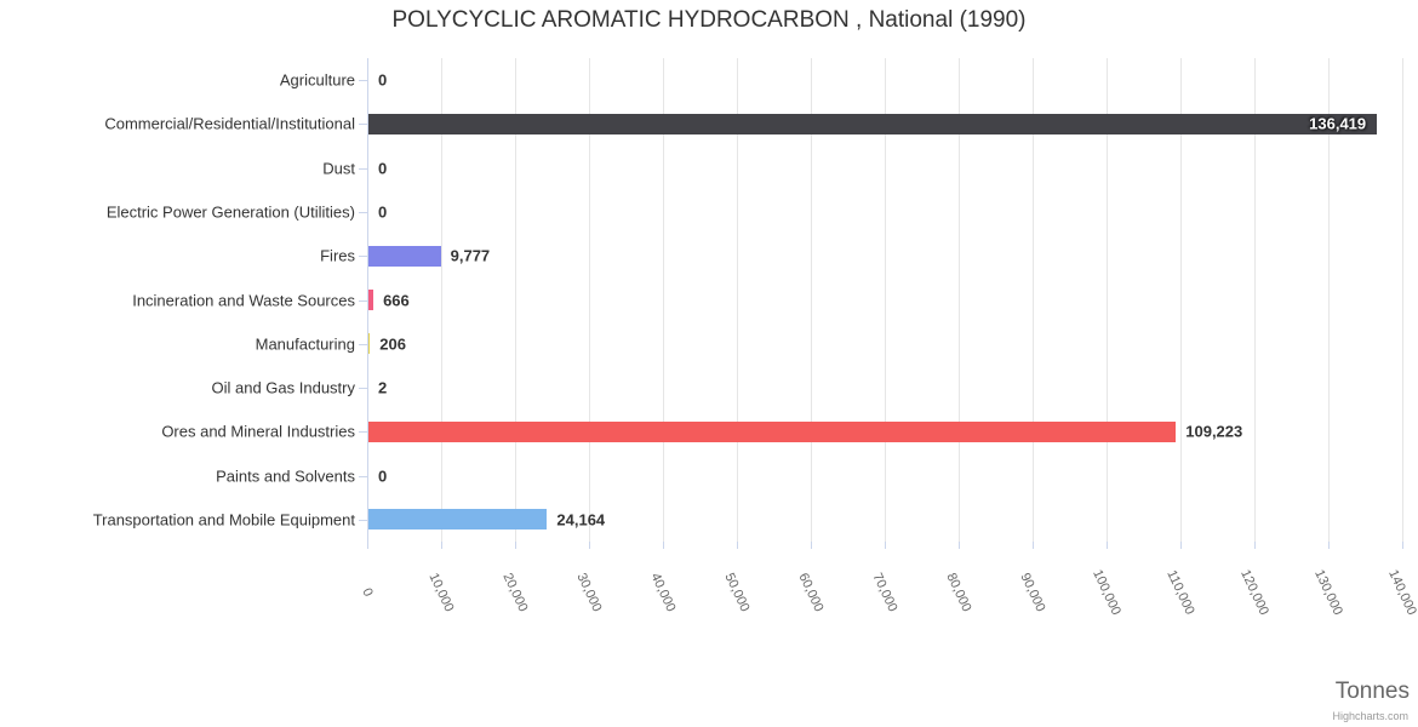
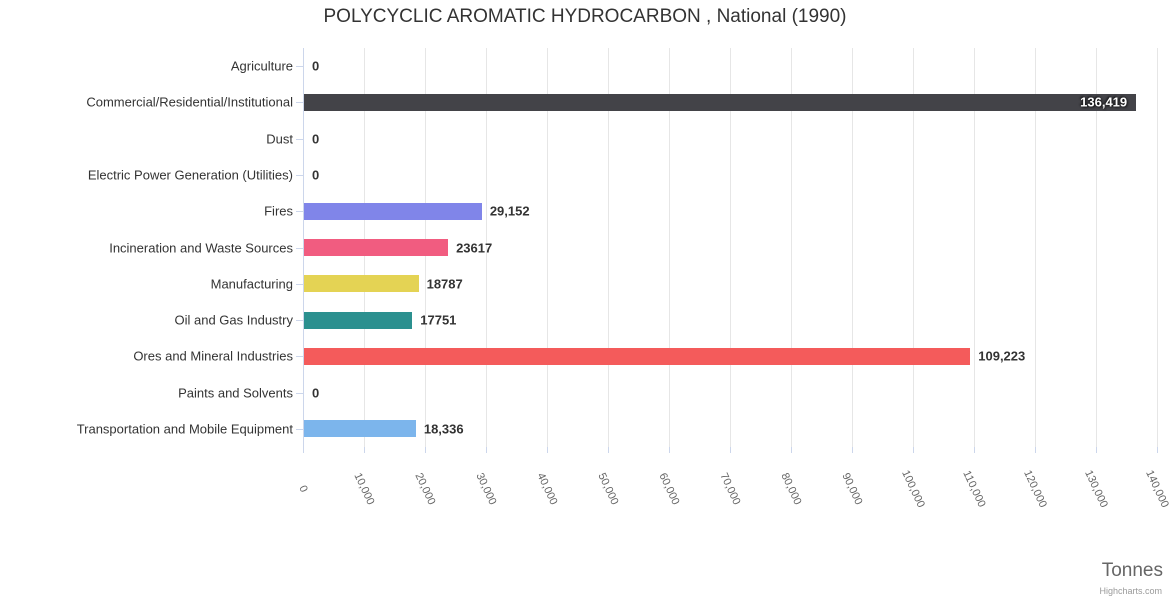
Fires: 9,777 -> 29,152
Incineration and Waste Sources: 666 -> 23617
Manufacturing: 206 -> 18787
Oil and Gas Industry: 2 -> 17751
Transportation and Mobile Equipment: 24,164 -> 18,336
